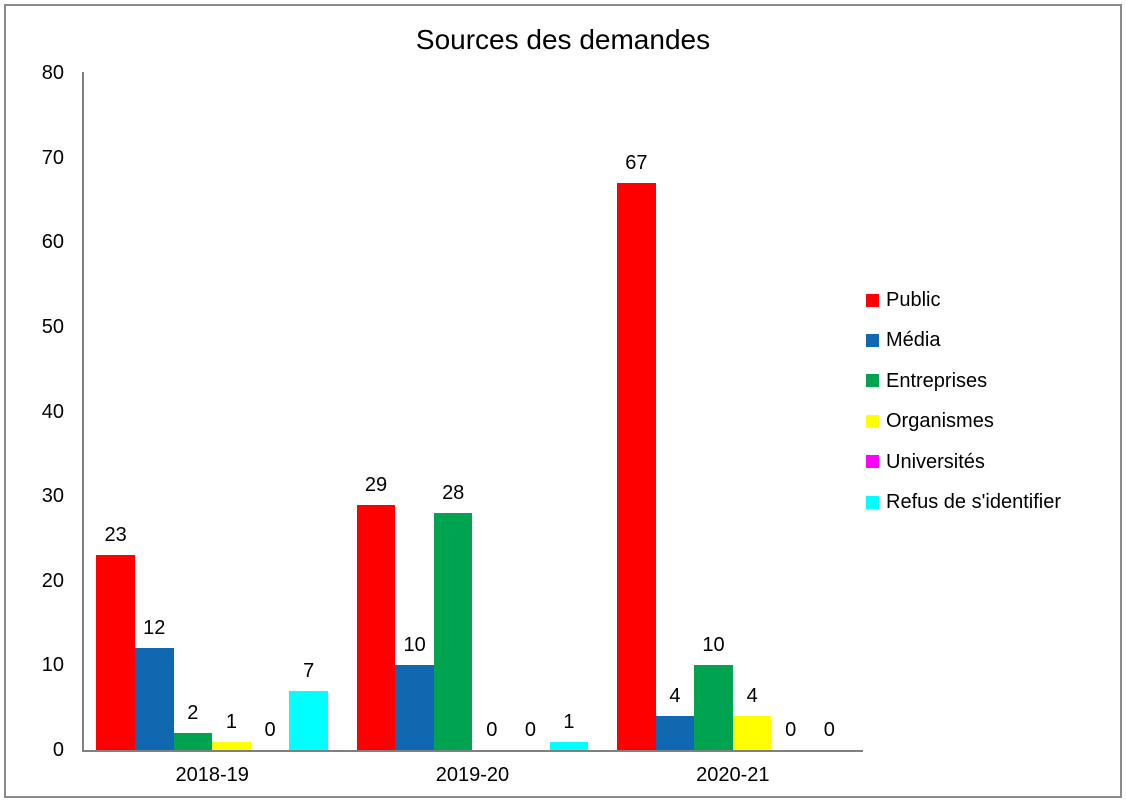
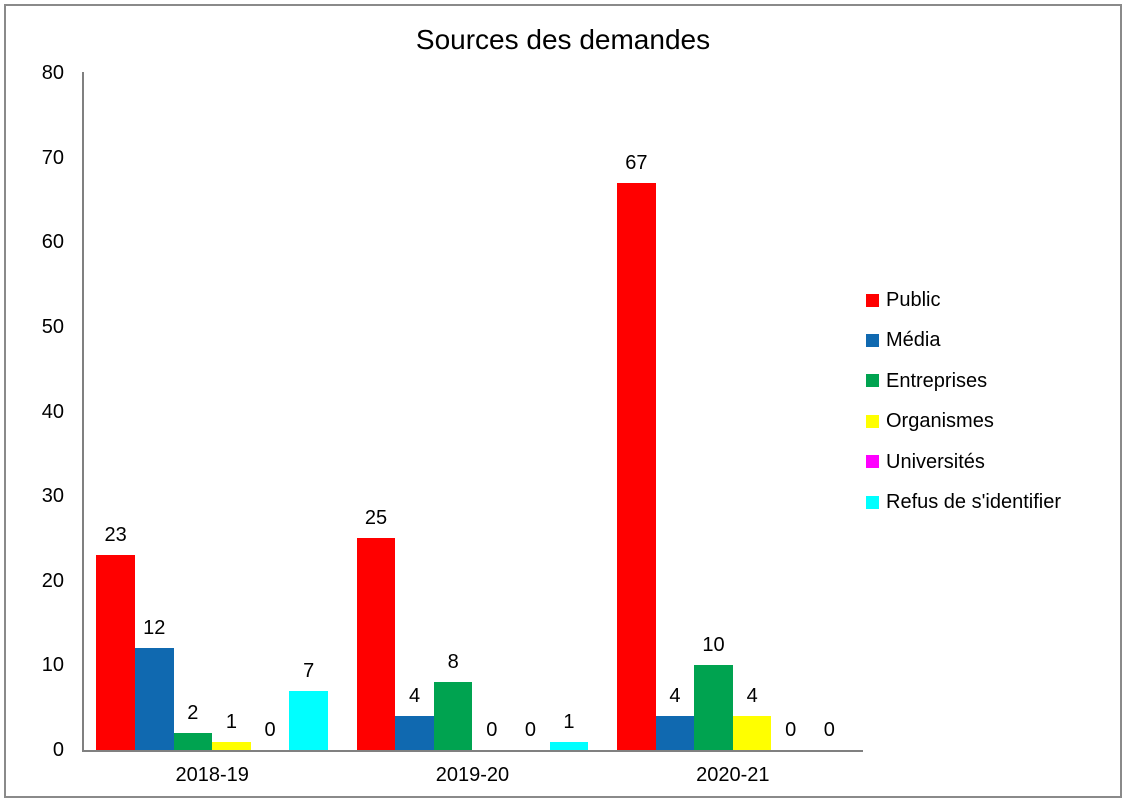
Public/2019-20: 29 -> 25
Média/2019-20: 10 -> 4
Entreprises/2019-20: 28 -> 8
